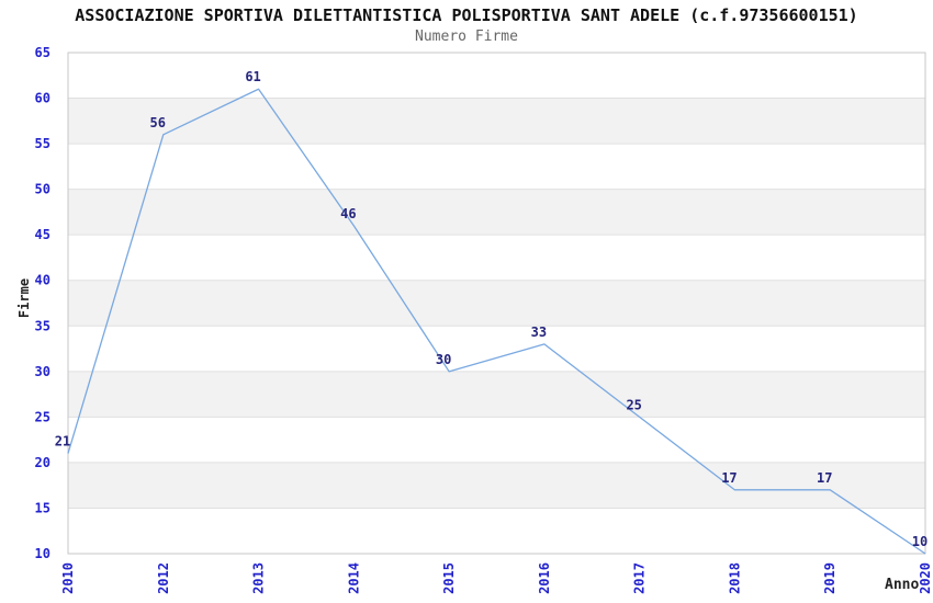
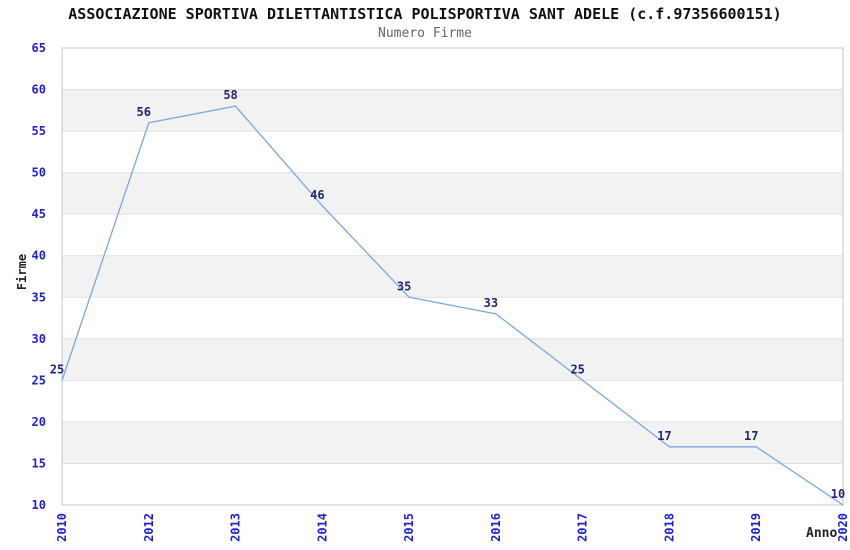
2010: 21 -> 25
2013: 61 -> 58
2015: 30 -> 35
